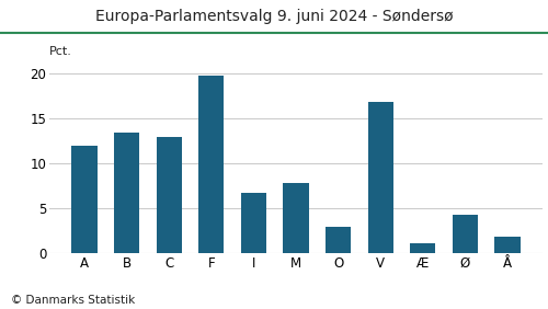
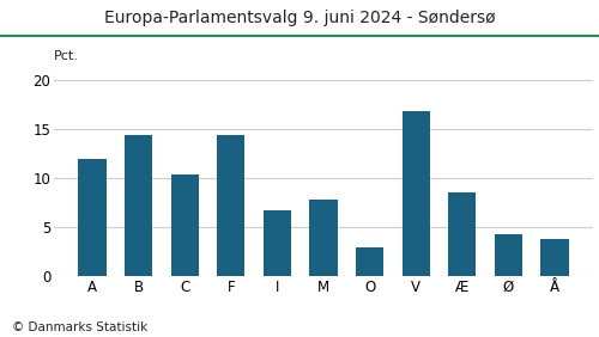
B: 13.4 -> 14.4
C: 13.0 -> 10.4
F: 19.8 -> 14.4
Æ: 1.1 -> 8.6
Å: 1.9 -> 3.8
